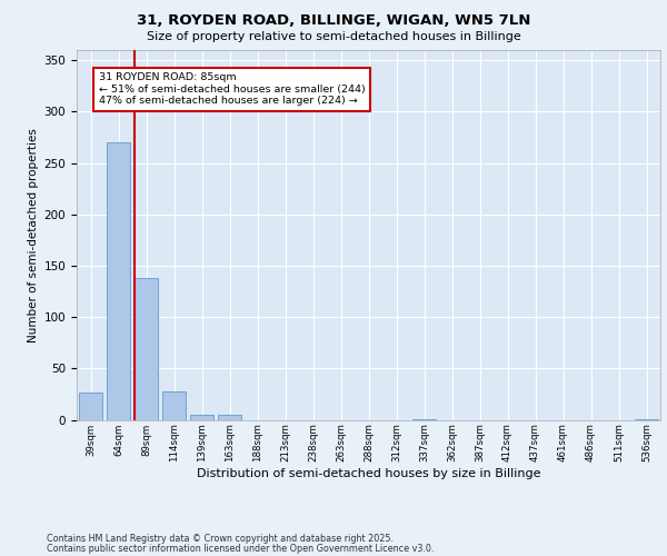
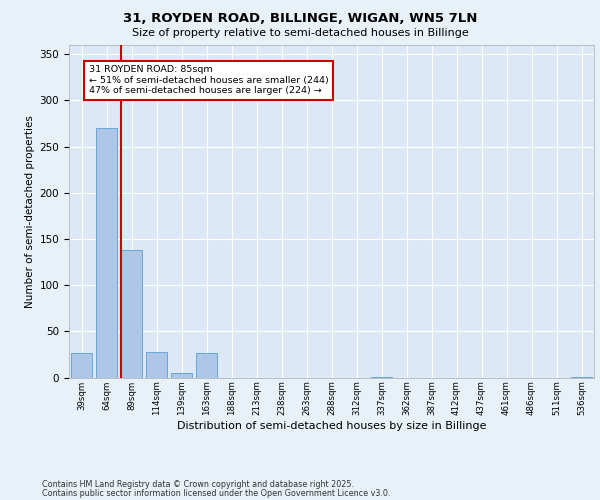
163sqm: 5 -> 26
